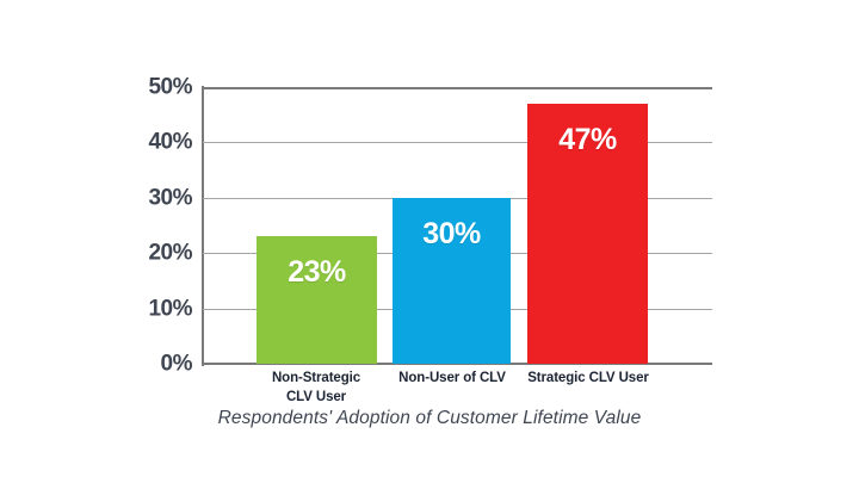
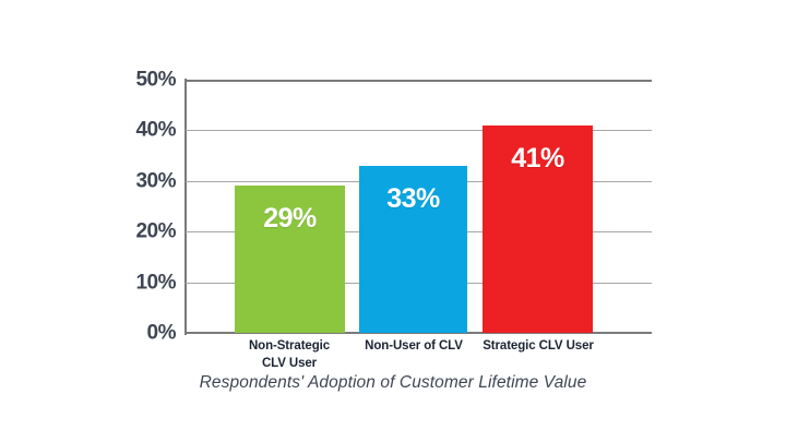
Non-Strategic CLV User: 23% -> 29%
Non-User of CLV: 30% -> 33%
Strategic CLV User: 47% -> 41%
